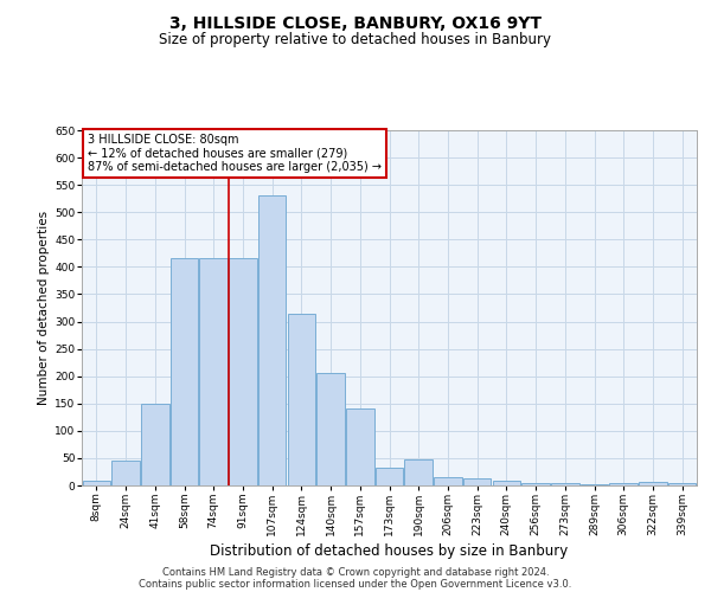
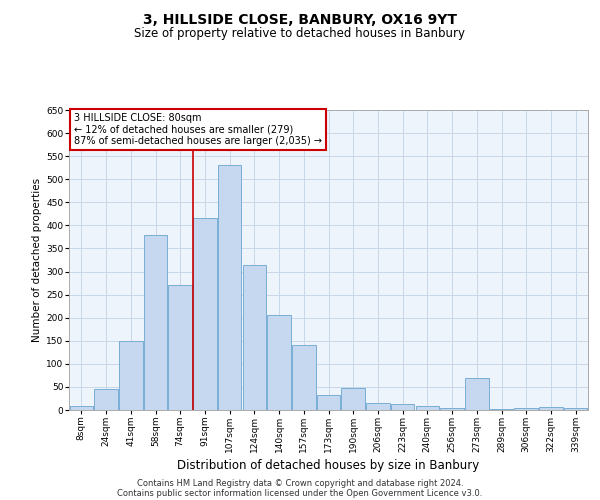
58sqm: 415 -> 380
74sqm: 415 -> 270
273sqm: 4 -> 70
